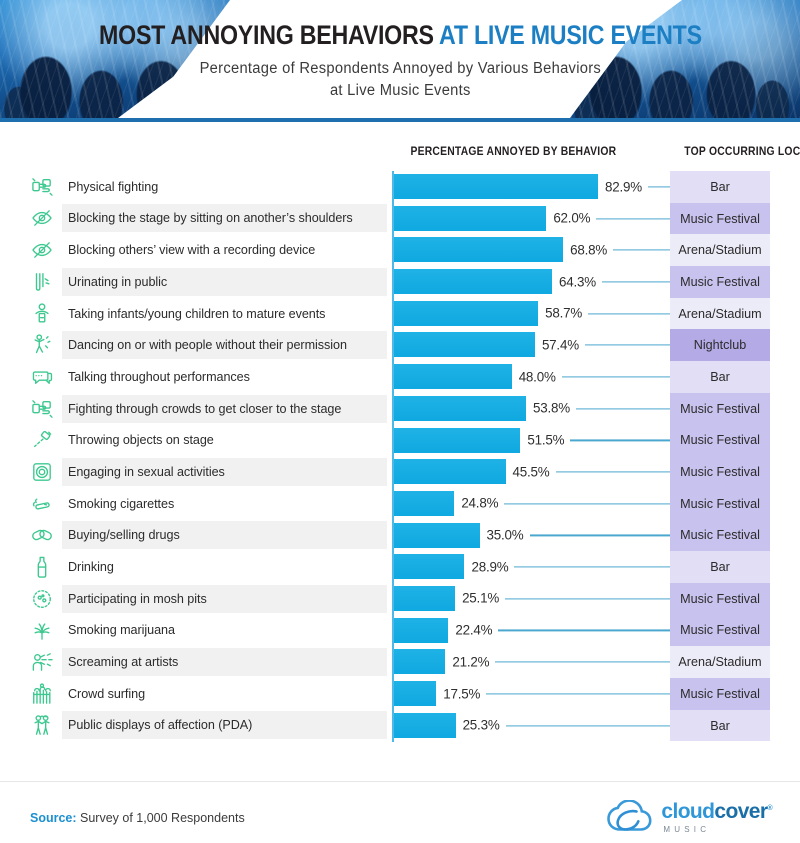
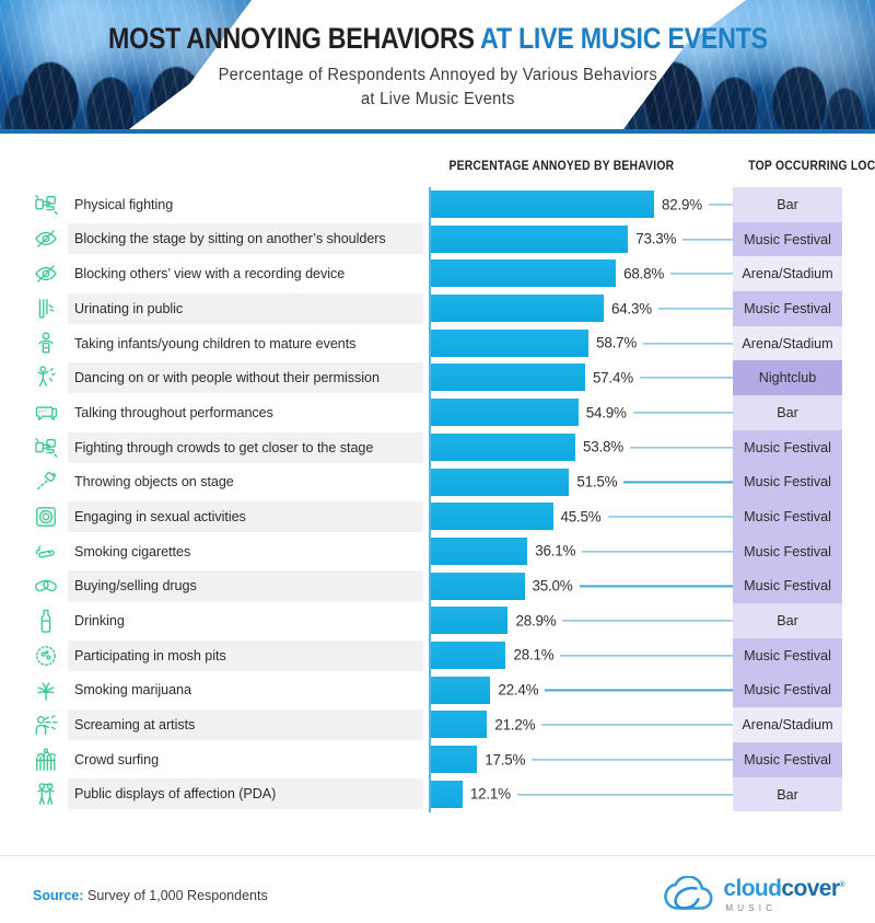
Blocking the stage by sitting on another’s shoulders: 62.0% -> 73.3%
Talking throughout performances: 48.0% -> 54.9%
Smoking cigarettes: 24.8% -> 36.1%
Participating in mosh pits: 25.1% -> 28.1%
Public displays of affection (PDA): 25.3% -> 12.1%
